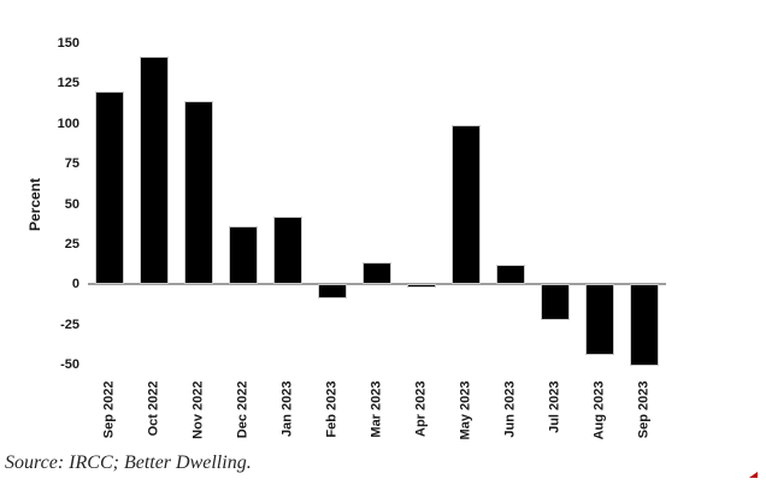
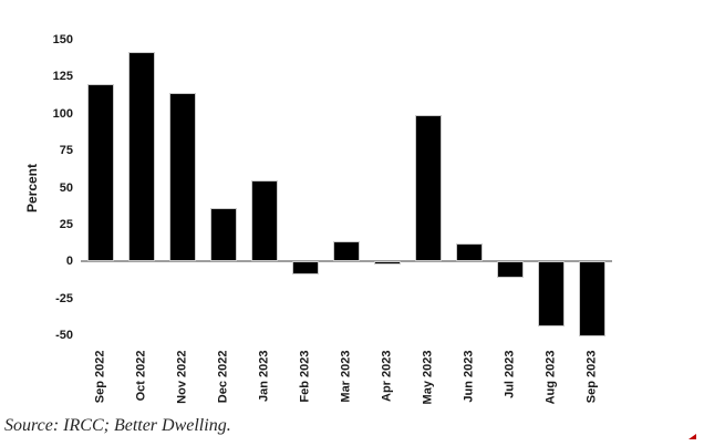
Jan 2023: 42 -> 55
Jul 2023: -22 -> -11
